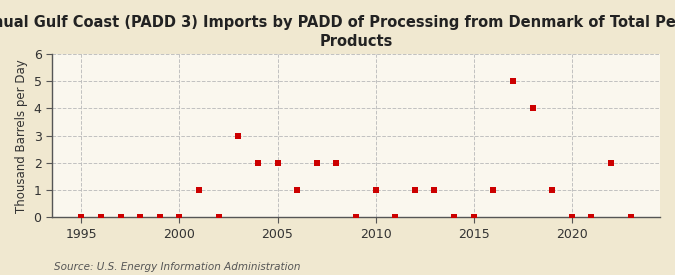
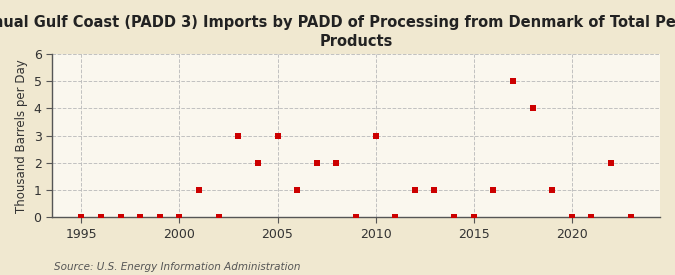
2005: 2 -> 3
2010: 1 -> 3
